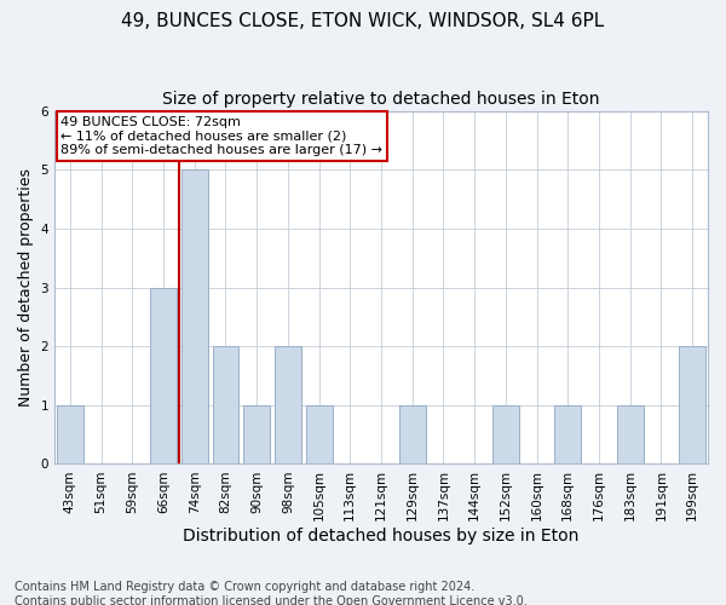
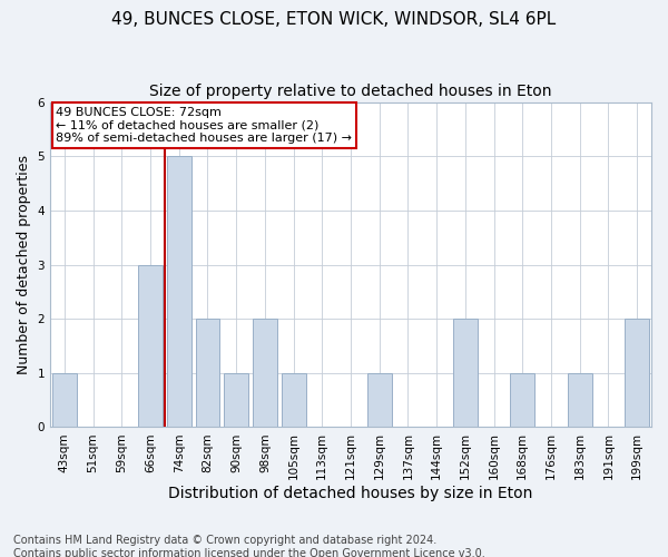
152sqm: 1 -> 2
